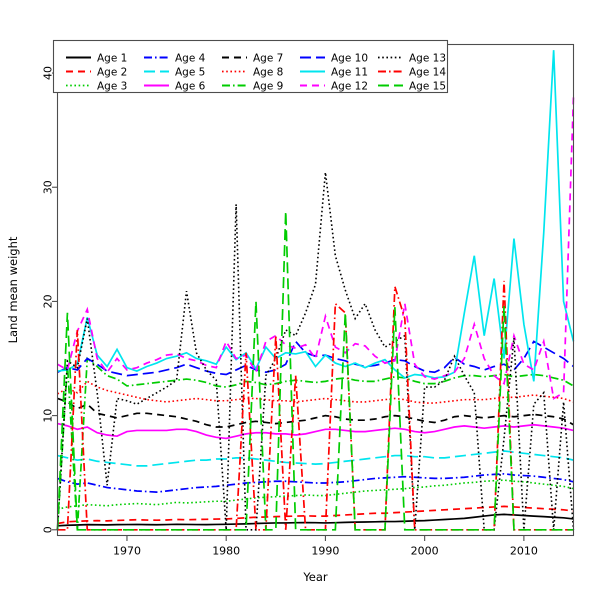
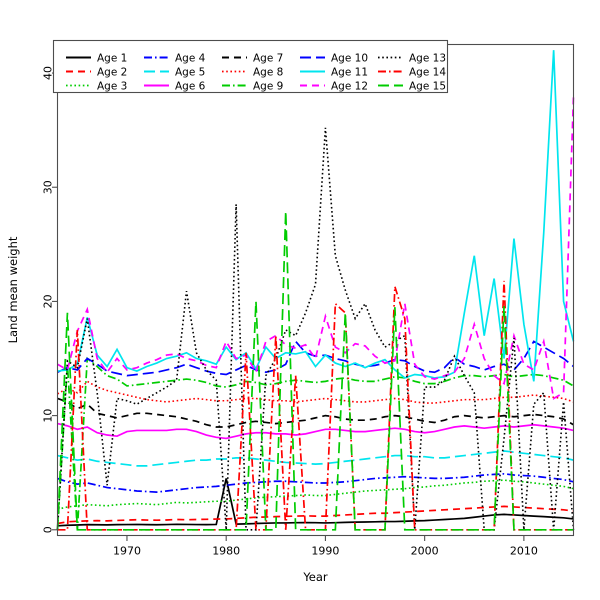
Age 1/1980: 0.5 -> 4.5
Age 13/1990: 31.3 -> 35.2
